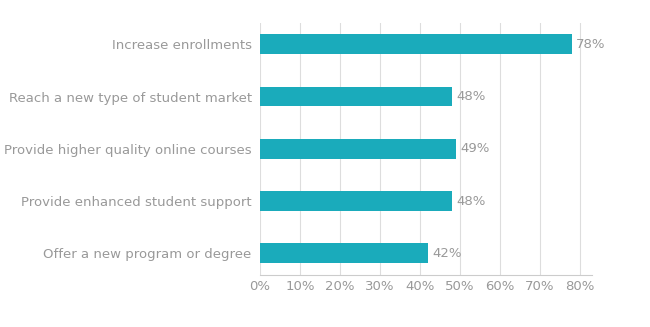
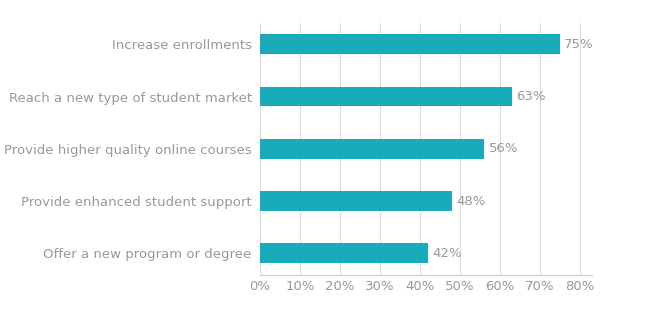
Increase enrollments: 78% -> 75%
Reach a new type of student market: 48% -> 63%
Provide higher quality online courses: 49% -> 56%
